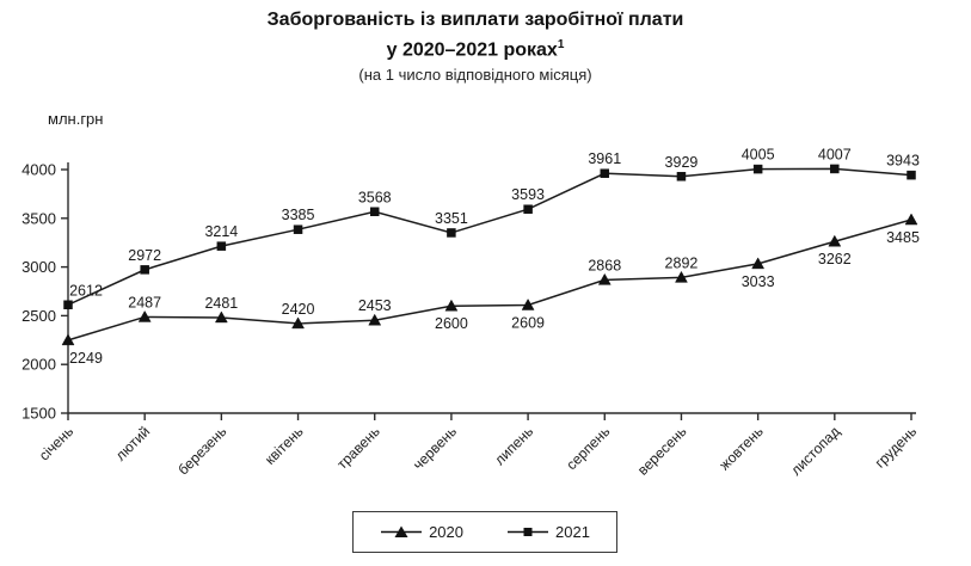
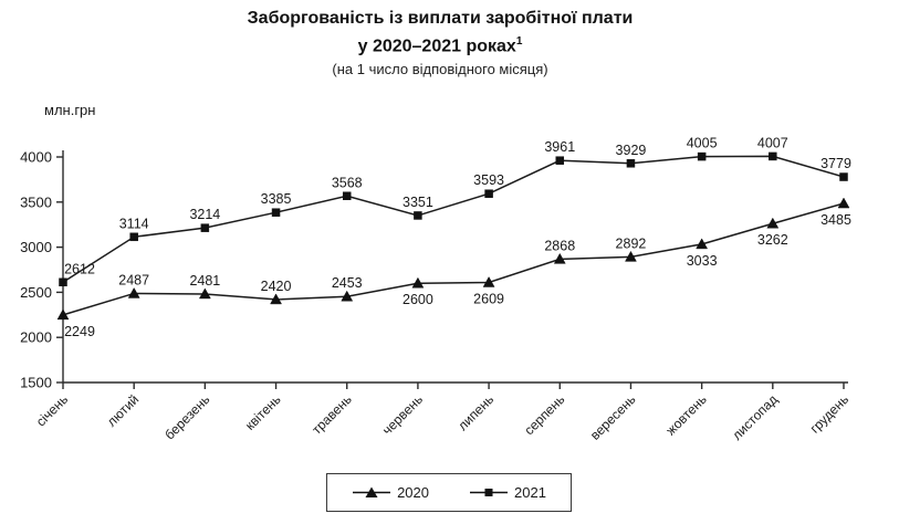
2021/лютий: 2972 -> 3114
2021/грудень: 3943 -> 3779
